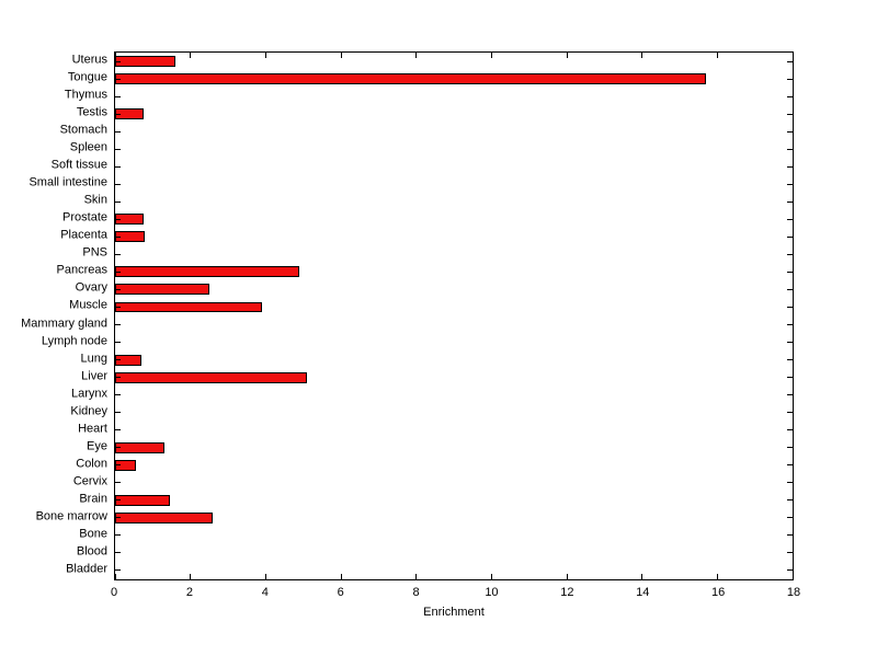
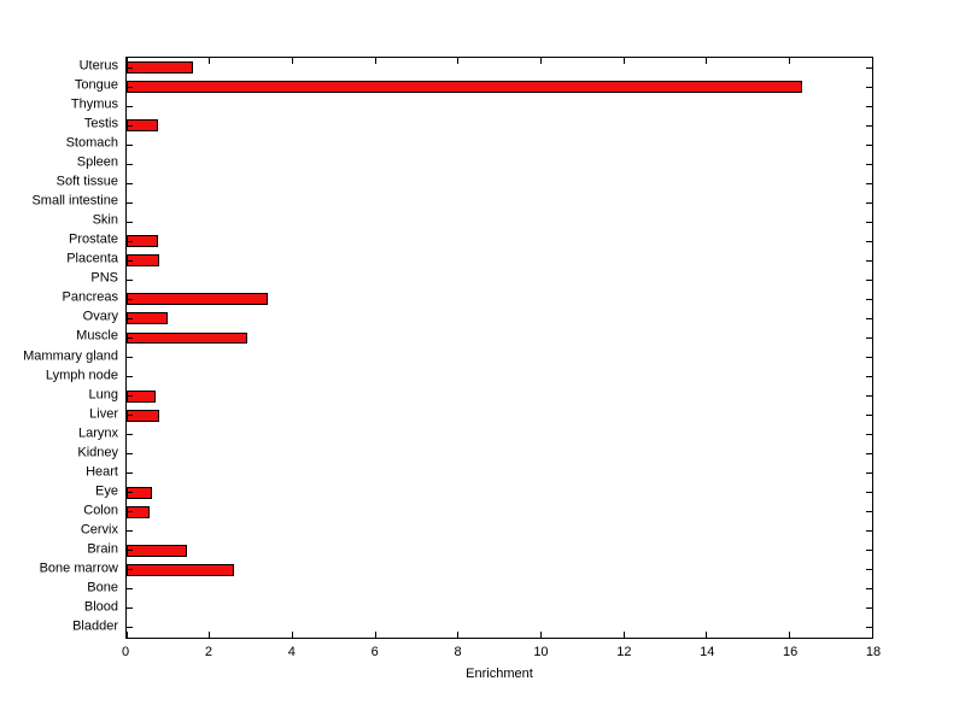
Tongue: 15.7 -> 16.3
Pancreas: 4.9 -> 3.4
Ovary: 2.5 -> 1.0
Muscle: 3.9 -> 2.9
Liver: 5.1 -> 0.8
Eye: 1.3 -> 0.6
